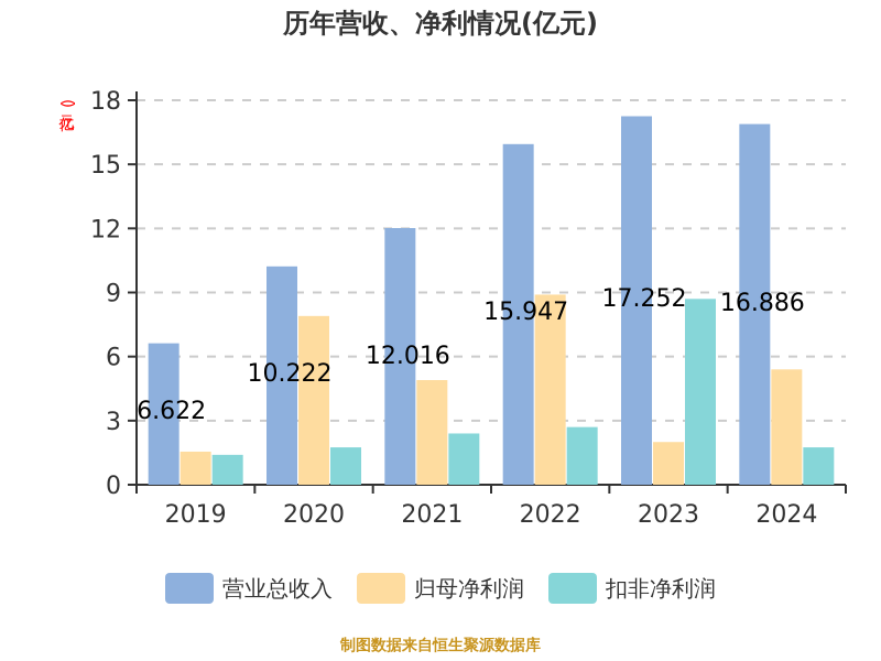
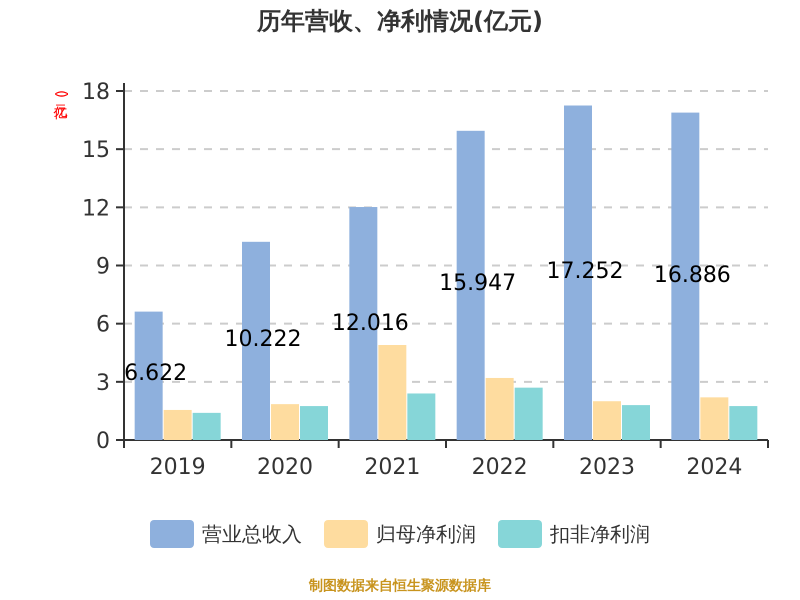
归母净利润/2020: 7.9 -> 1.9
归母净利润/2022: 8.9 -> 3.2
扣非净利润/2023: 8.7 -> 1.8
归母净利润/2024: 5.4 -> 2.2
